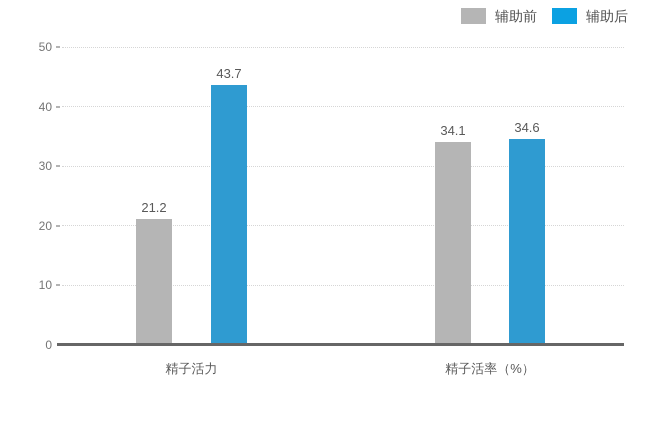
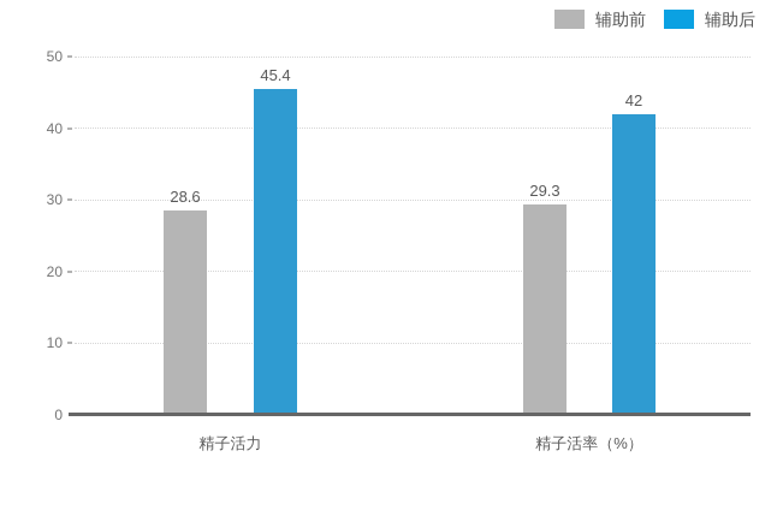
辅助前/精子活力: 21.2 -> 28.6
辅助后/精子活力: 43.7 -> 45.4
辅助前/精子活率（%）: 34.1 -> 29.3
辅助后/精子活率（%）: 34.6 -> 42
